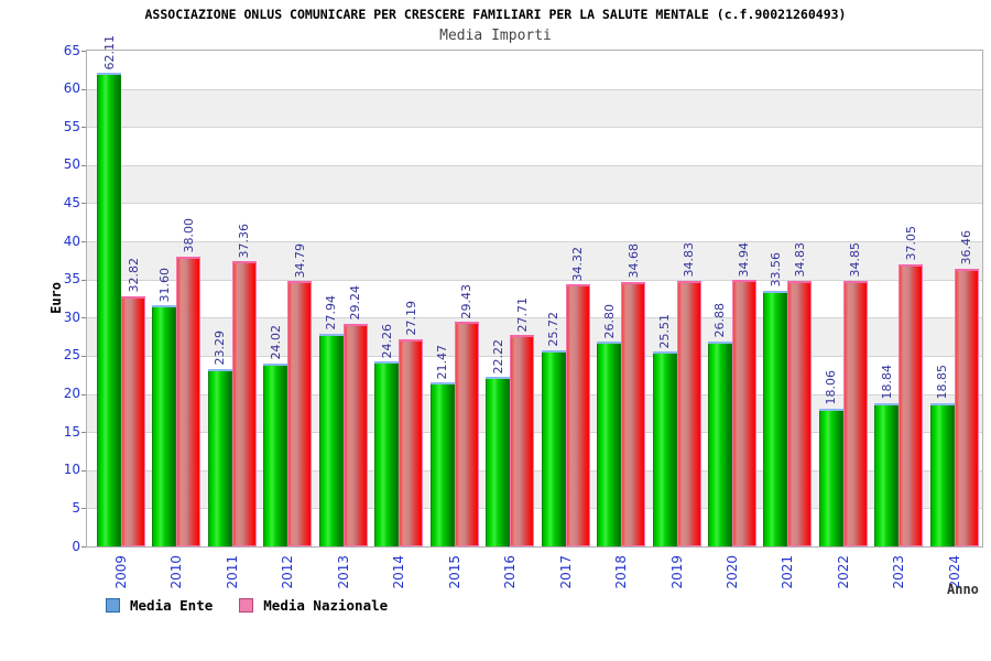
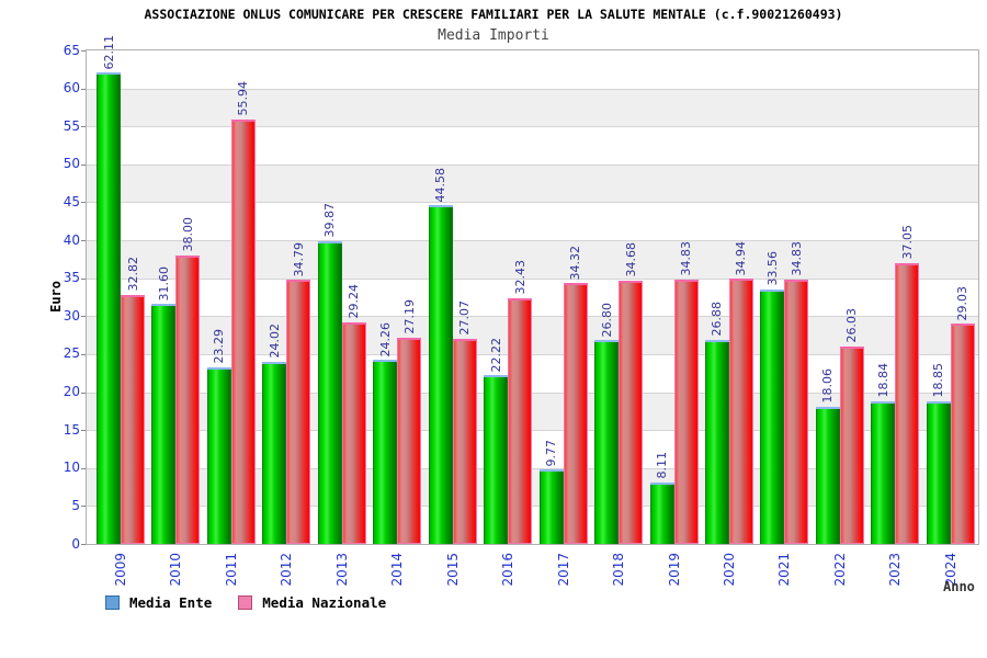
Media Nazionale/2011: 37.36 -> 55.94
Media Ente/2013: 27.94 -> 39.87
Media Ente/2015: 21.47 -> 44.58
Media Nazionale/2015: 29.43 -> 27.07
Media Nazionale/2016: 27.71 -> 32.43
Media Ente/2017: 25.72 -> 9.77
Media Ente/2019: 25.51 -> 8.11
Media Nazionale/2022: 34.85 -> 26.03
Media Nazionale/2024: 36.46 -> 29.03
